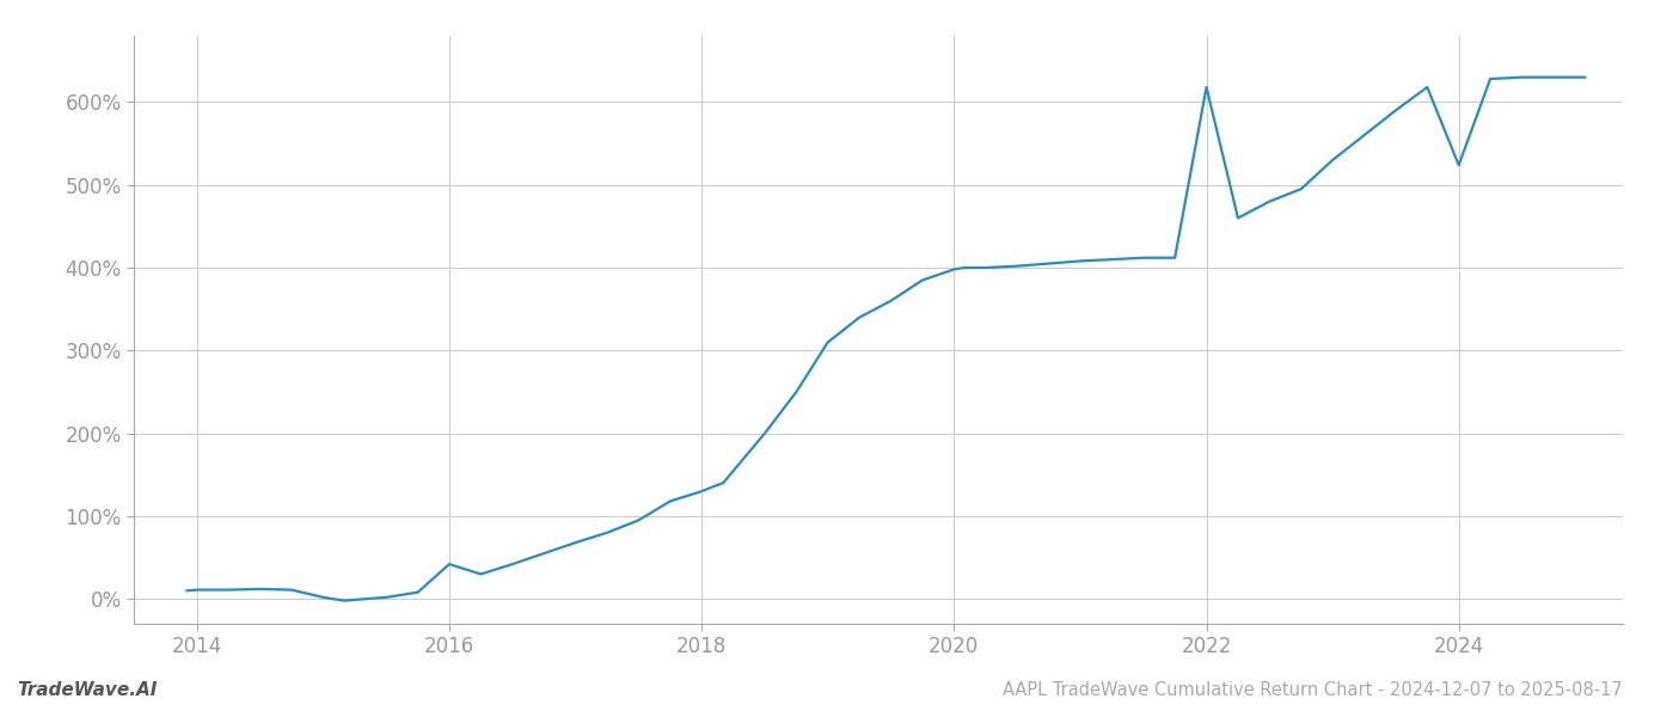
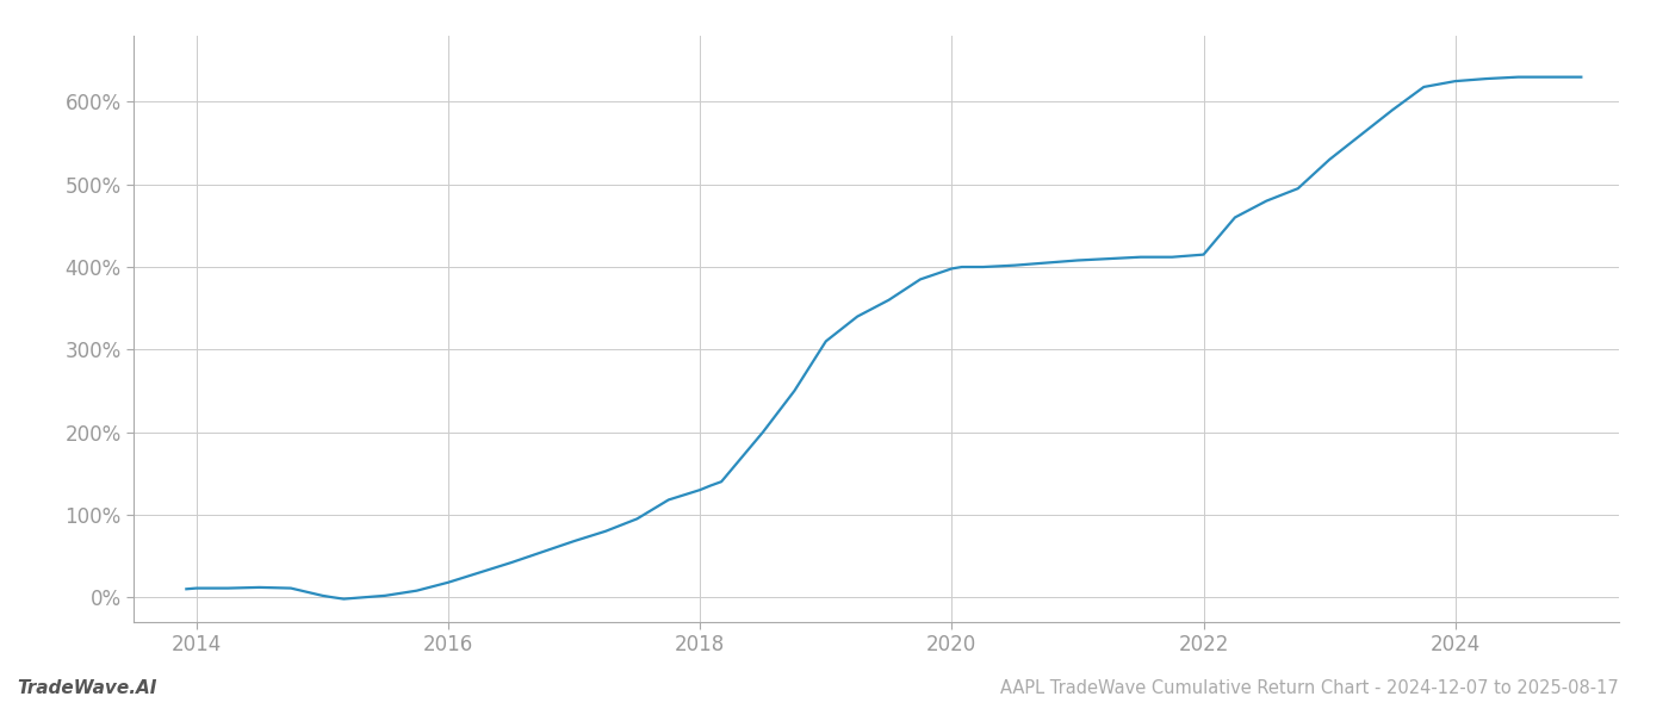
2016: 42% -> 18%
2022: 618% -> 415%
2024: 524% -> 625%
